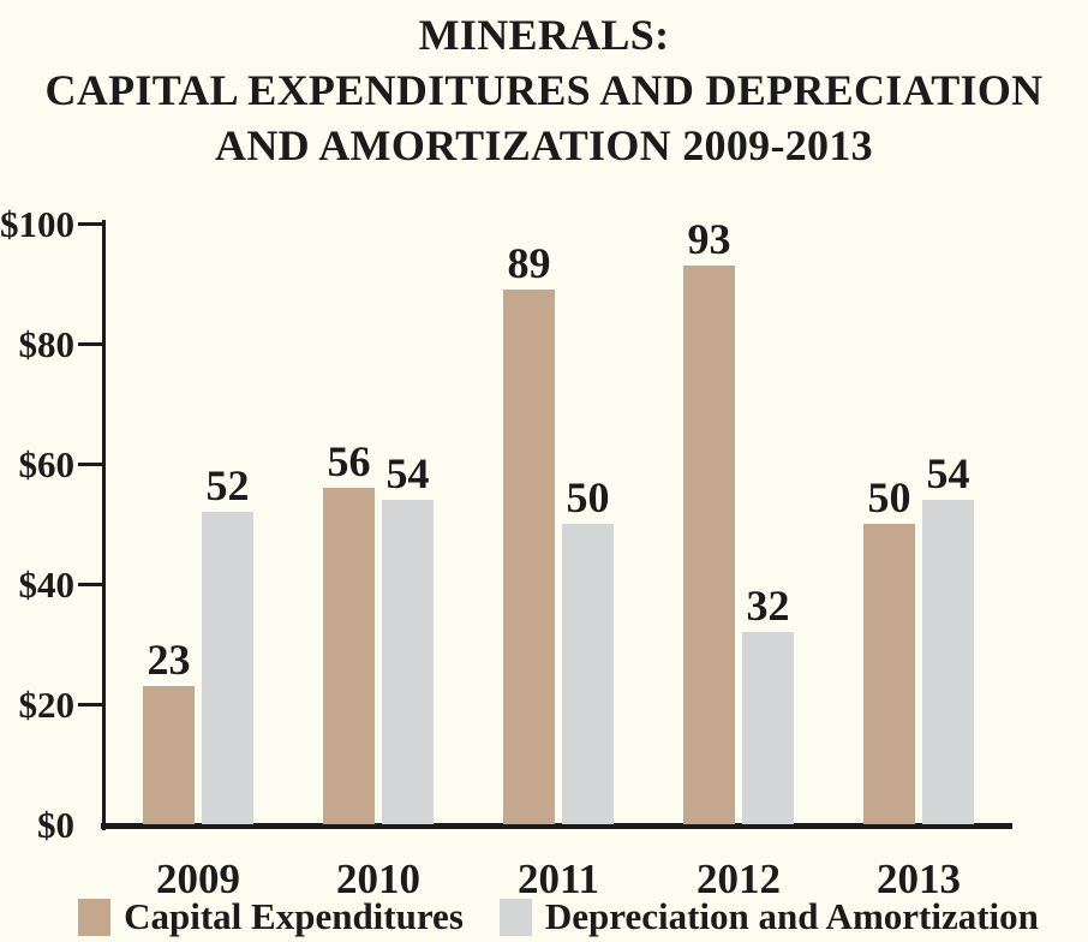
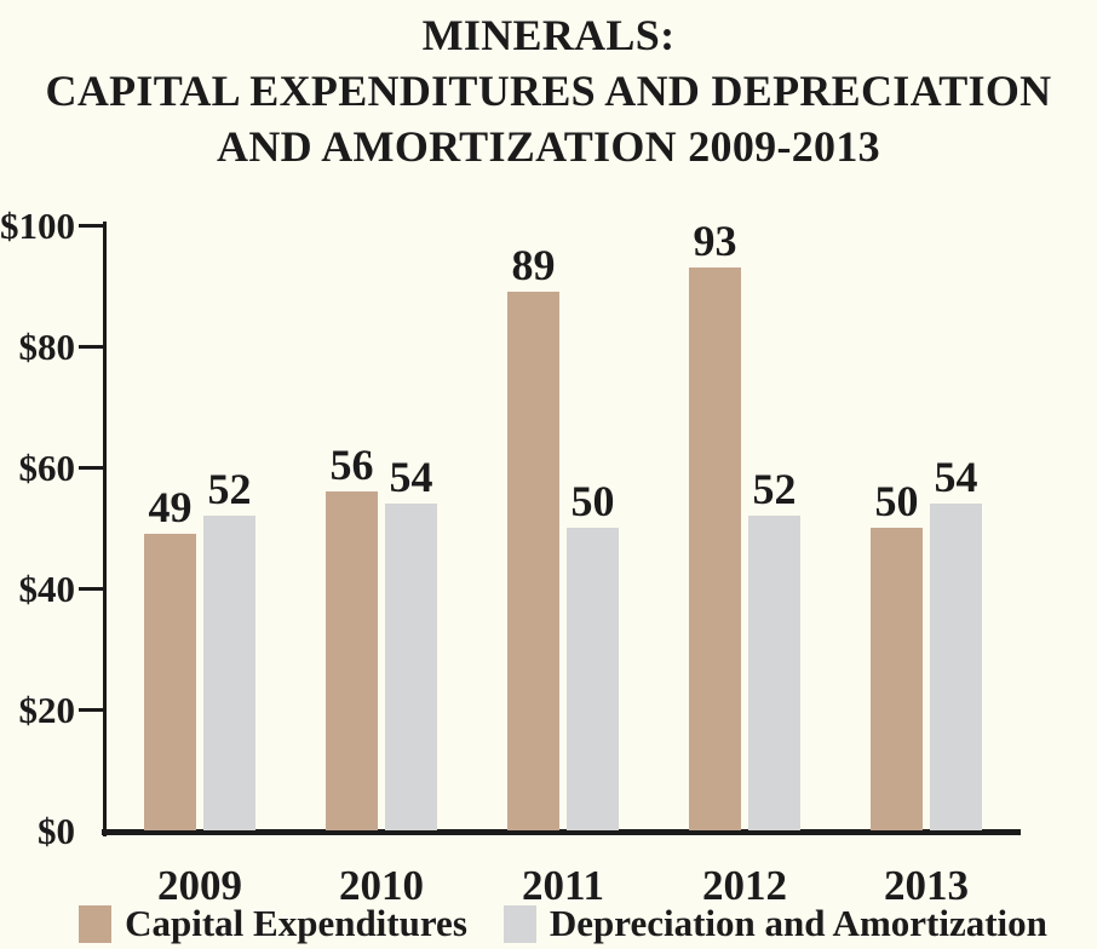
Capital Expenditures/2009: 23 -> 49
Depreciation and Amortization/2012: 32 -> 52
